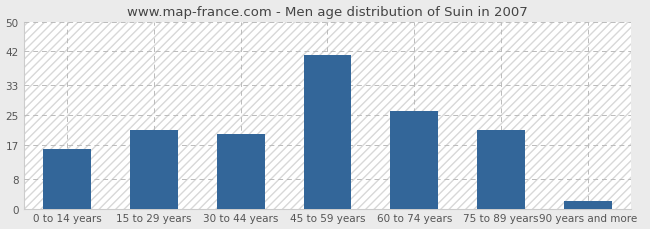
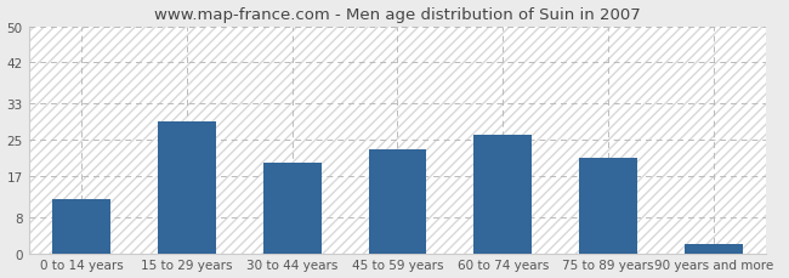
0 to 14 years: 16 -> 12
15 to 29 years: 21 -> 29
45 to 59 years: 41 -> 23
